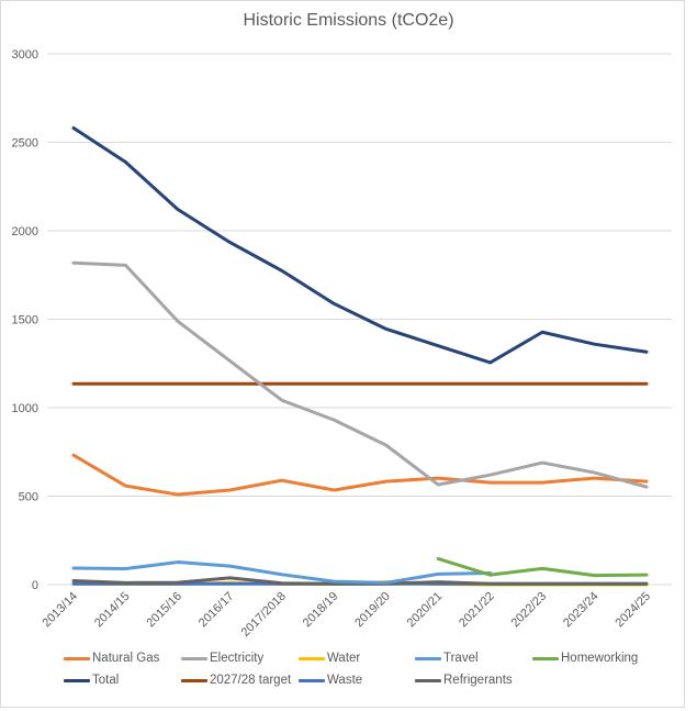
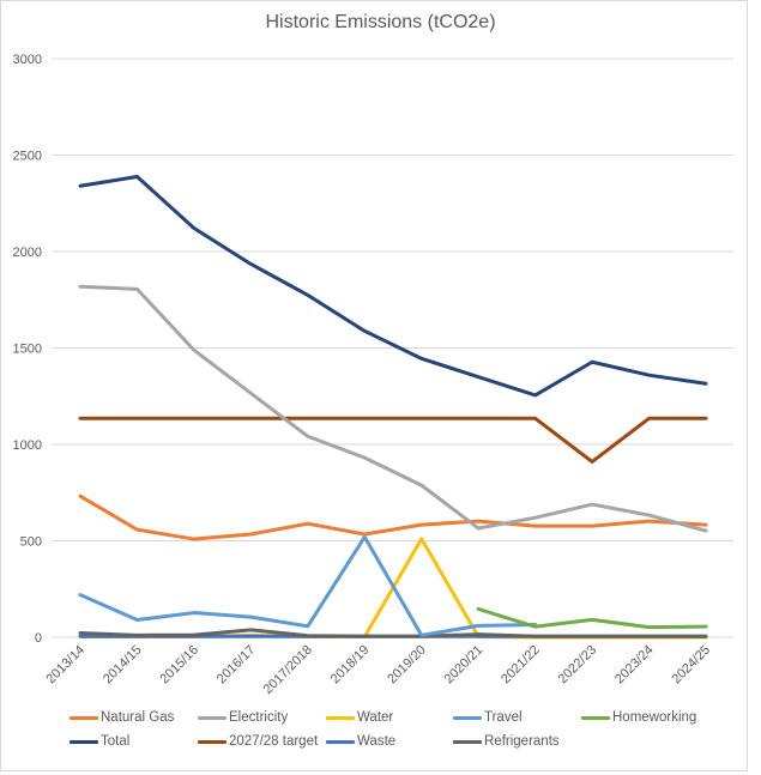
Travel/2013/14: 90 -> 220
Total/2013/14: 2580 -> 2340
Travel/2018/19: 20 -> 520
Water/2019/20: 20 -> 510
2027/28 target/2022/23: 1140 -> 910
